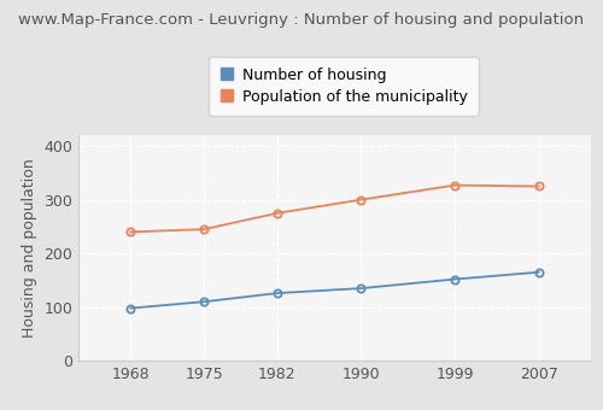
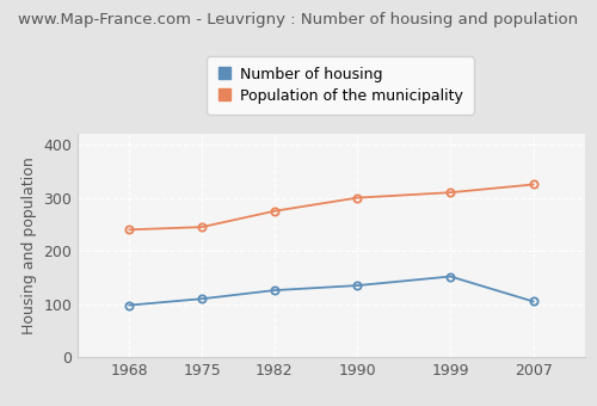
Population of the municipality/1999: 327 -> 310
Number of housing/2007: 165 -> 105
